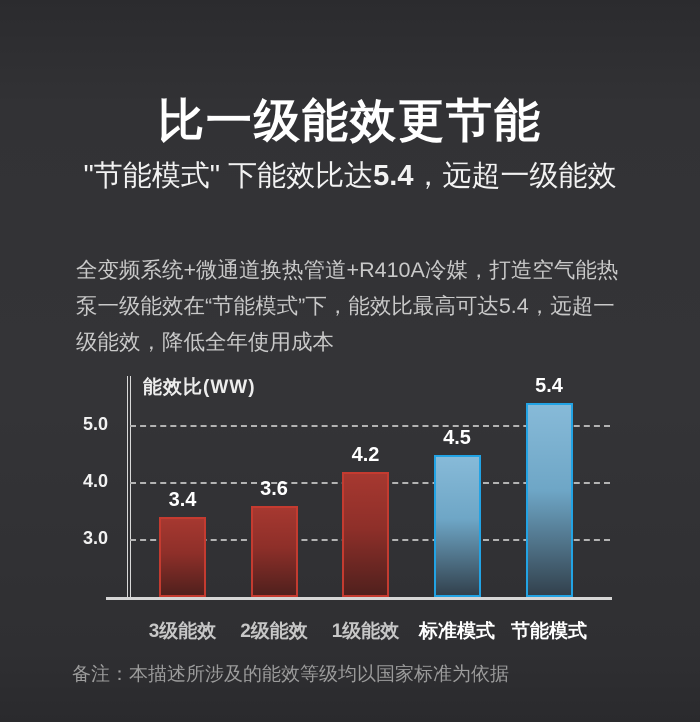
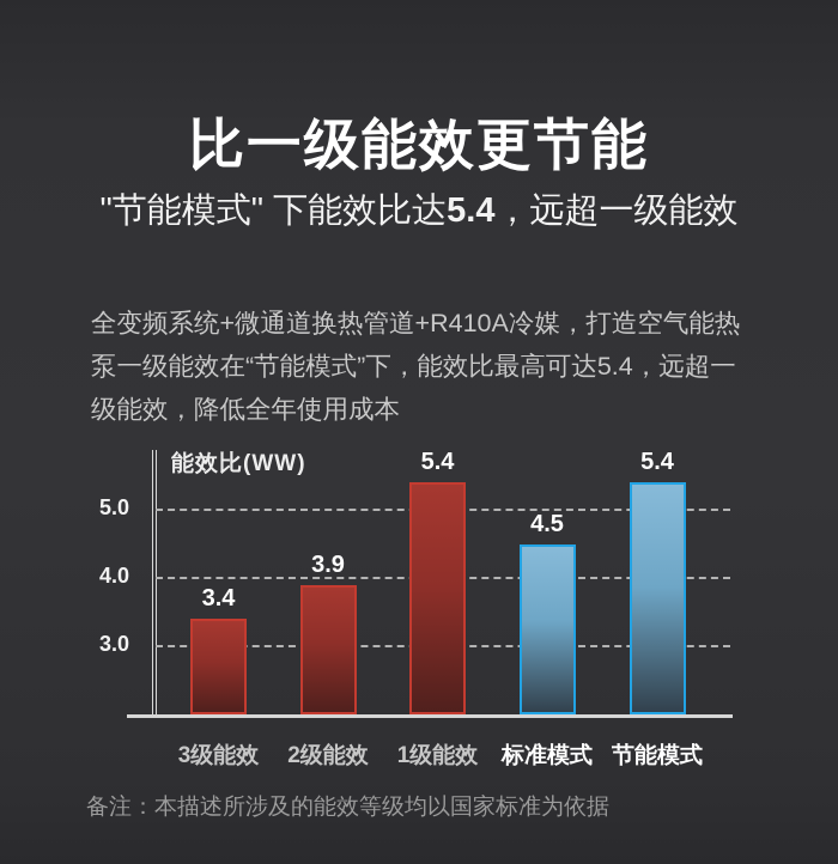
2级能效: 3.6 -> 3.9
1级能效: 4.2 -> 5.4
